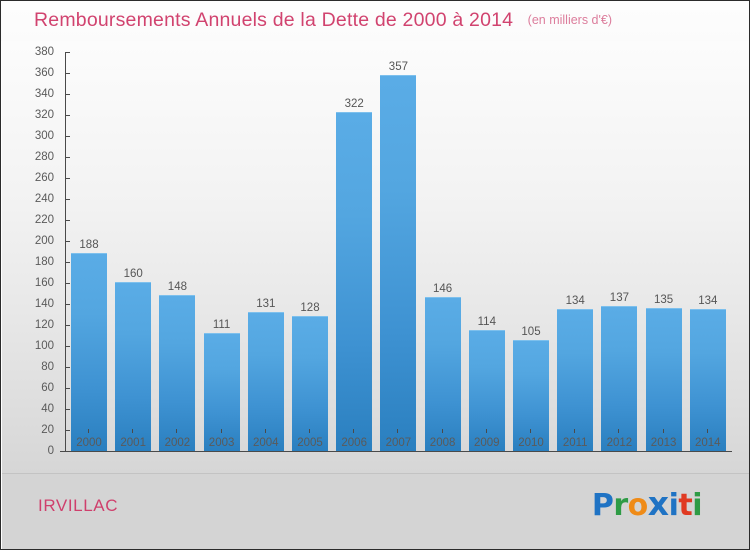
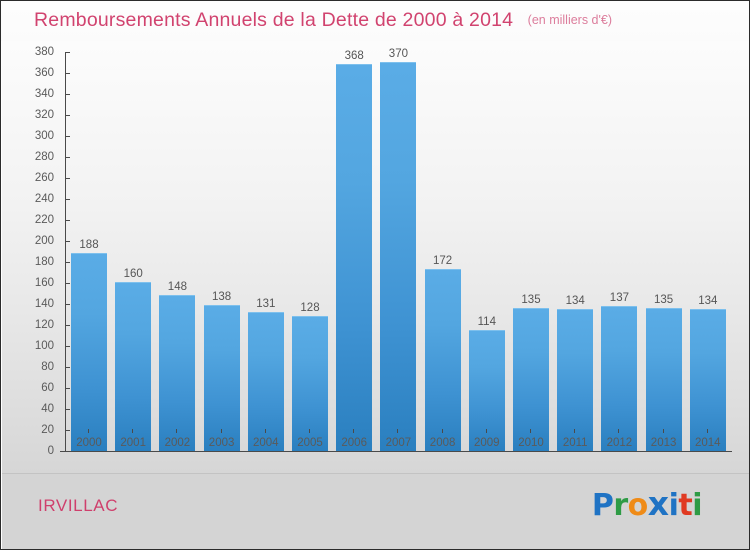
2003: 111 -> 138
2006: 322 -> 368
2007: 357 -> 370
2008: 146 -> 172
2010: 105 -> 135
